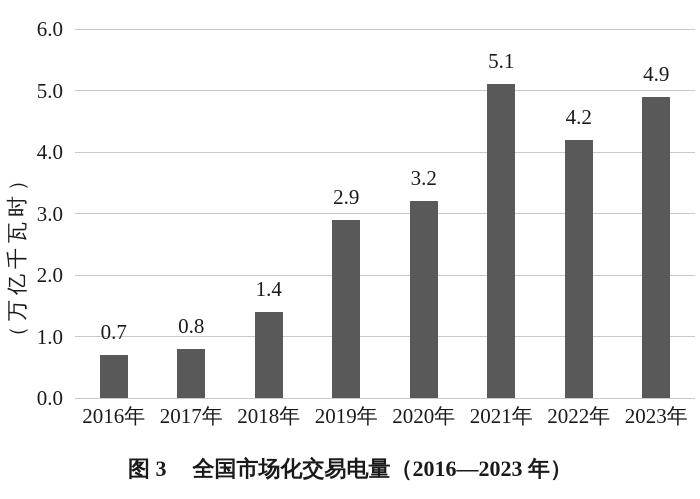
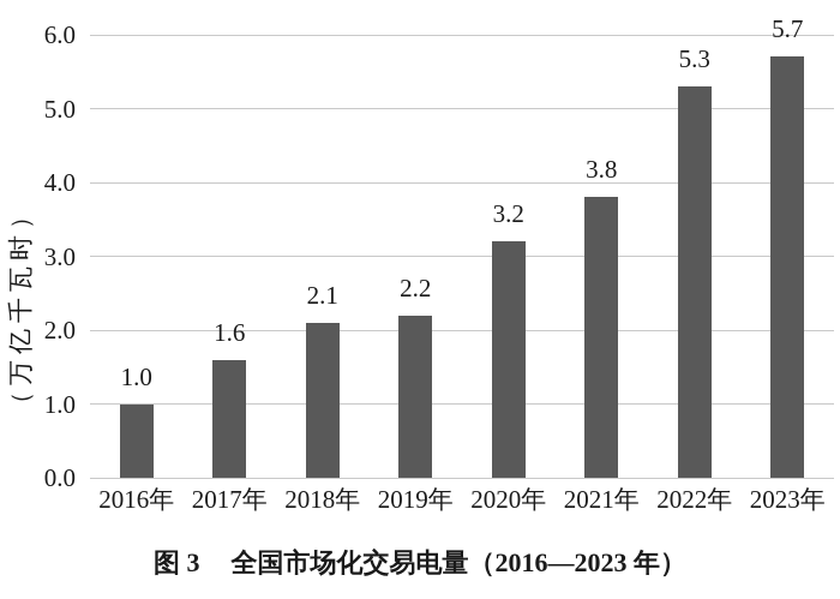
2016年: 0.7 -> 1.0
2017年: 0.8 -> 1.6
2018年: 1.4 -> 2.1
2019年: 2.9 -> 2.2
2021年: 5.1 -> 3.8
2022年: 4.2 -> 5.3
2023年: 4.9 -> 5.7
